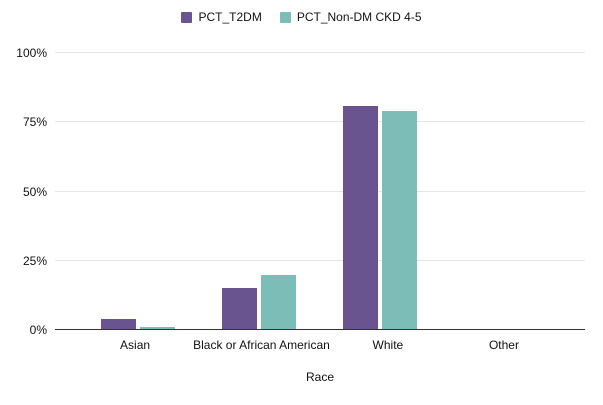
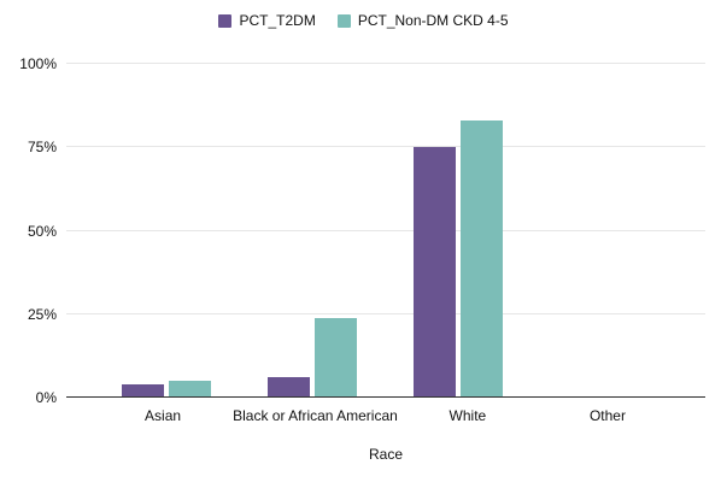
PCT_Non-DM CKD 4-5/Asian: 1% -> 5%
PCT_T2DM/Black or African American: 15% -> 6%
PCT_Non-DM CKD 4-5/Black or African American: 20% -> 24%
PCT_T2DM/White: 81% -> 75%
PCT_Non-DM CKD 4-5/White: 79% -> 83%
